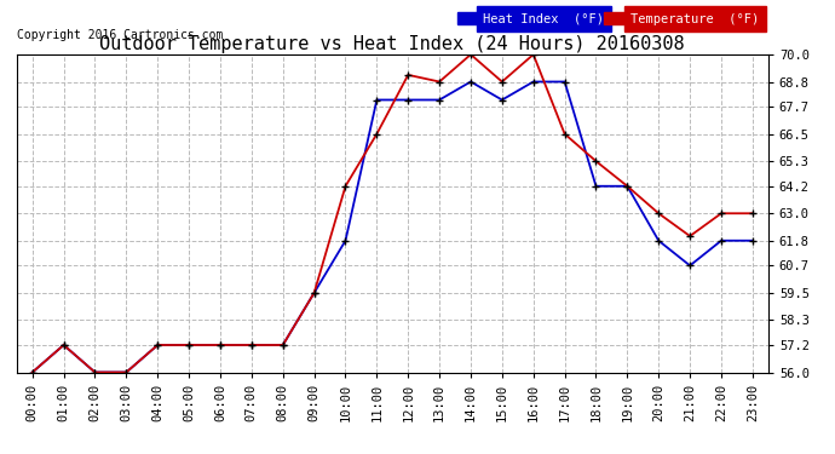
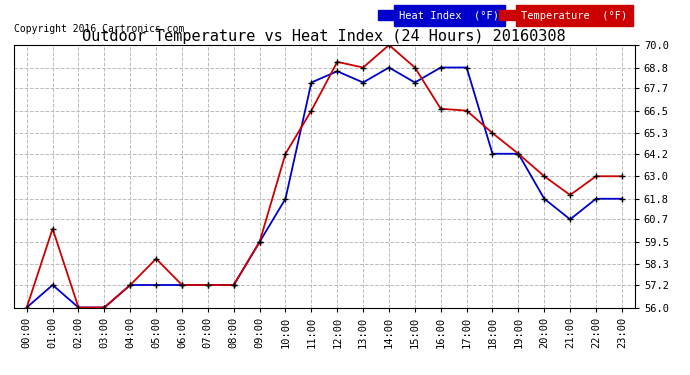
Temperature (°F)/01:00: 57.2 -> 60.2
Temperature (°F)/05:00: 57.2 -> 58.6
Heat Index (°F)/12:00: 68.0 -> 68.6
Temperature (°F)/16:00: 70.0 -> 66.6
